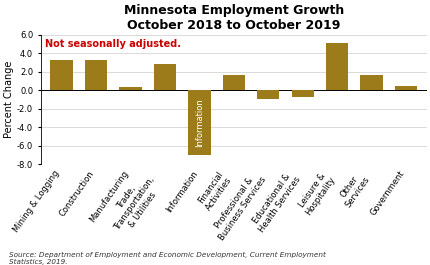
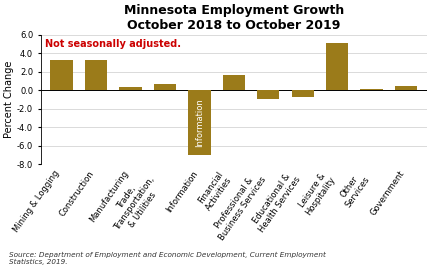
Trade, Transportation, & Utilities: 2.8 -> 0.7
Other Services: 1.6 -> 0.1
